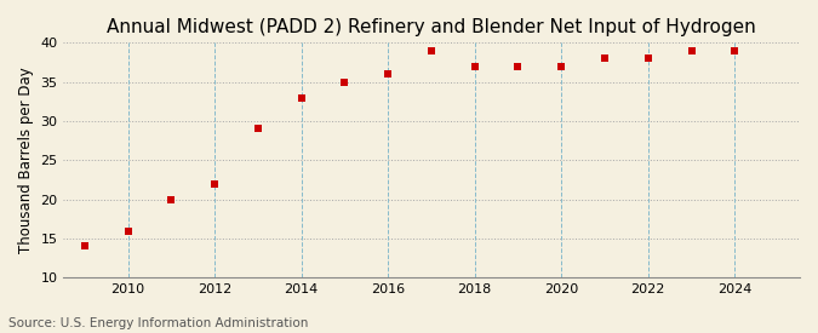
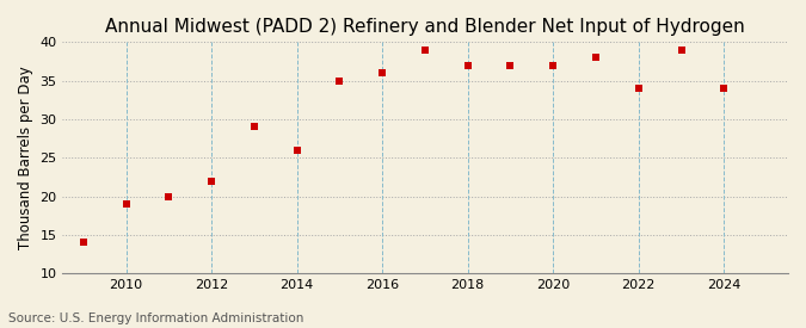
2010: 16 -> 19
2014: 33 -> 26
2022: 38 -> 34
2024: 39 -> 34
